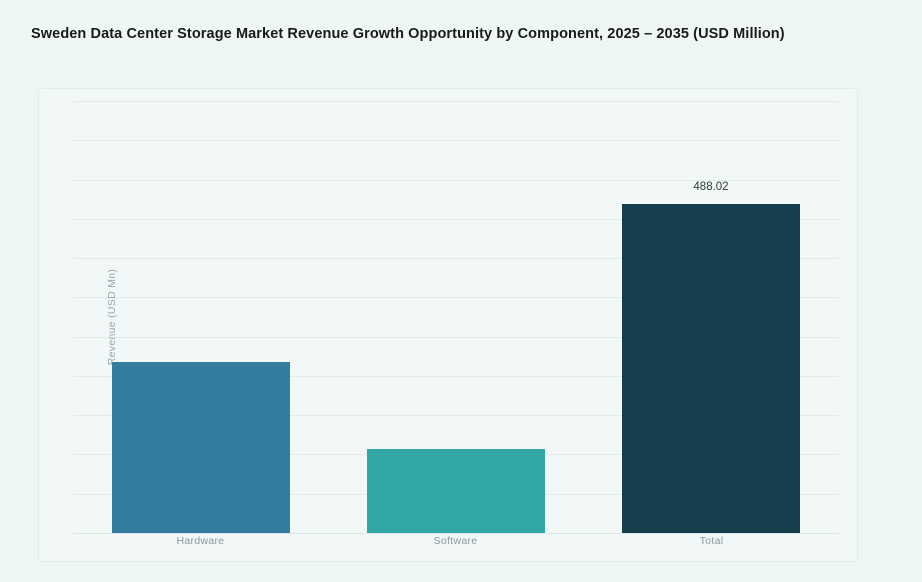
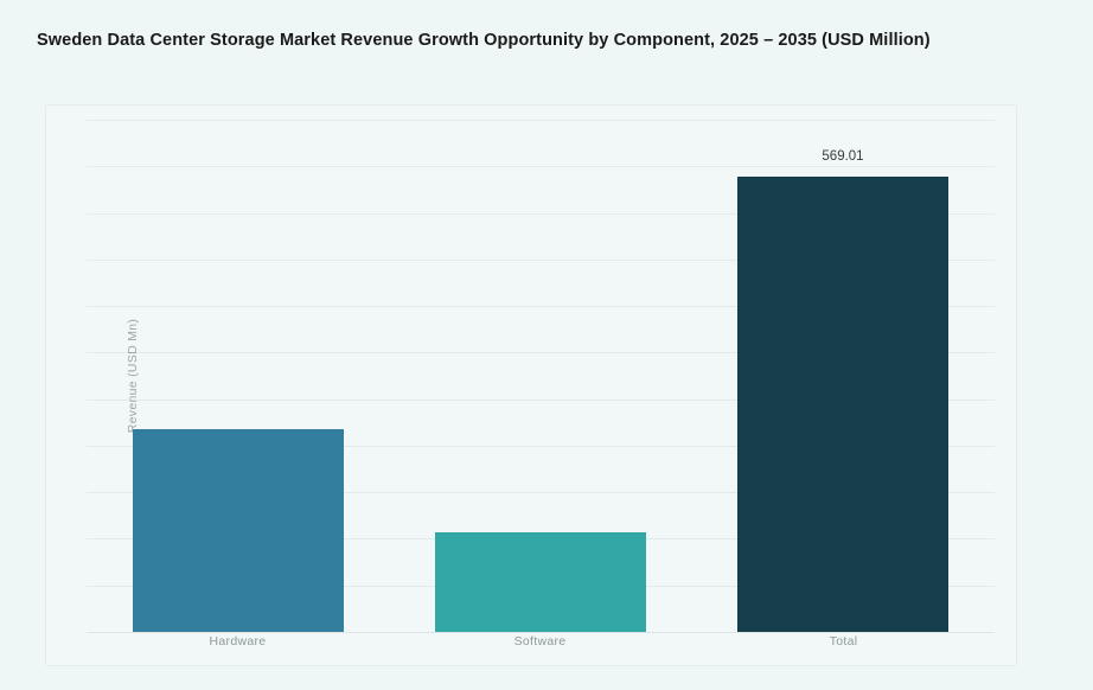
Total: 488.02 -> 569.01
